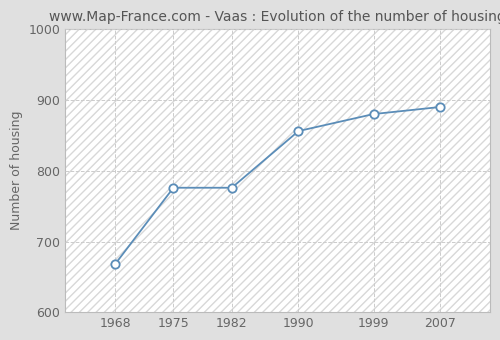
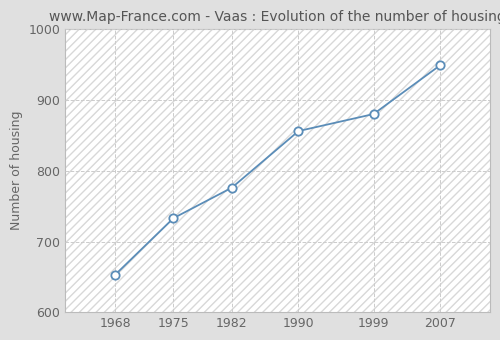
1968: 668 -> 653
1975: 776 -> 733
2007: 890 -> 949
